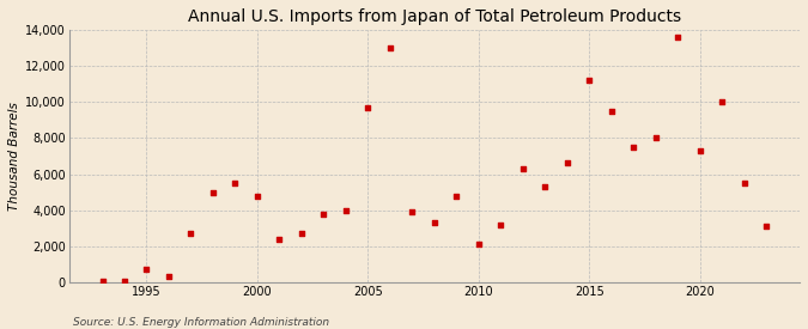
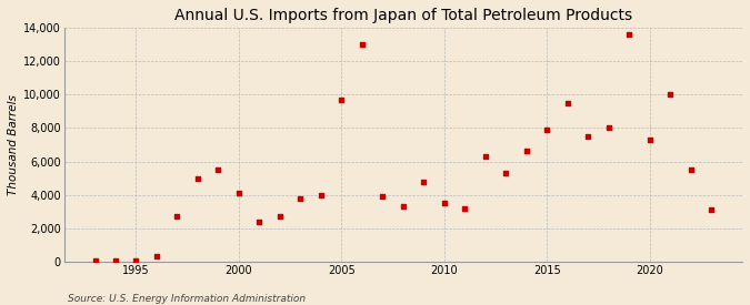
1995: 700 -> 100
2000: 4,800 -> 4,100
2010: 2,100 -> 3,500
2015: 11,200 -> 7,900
